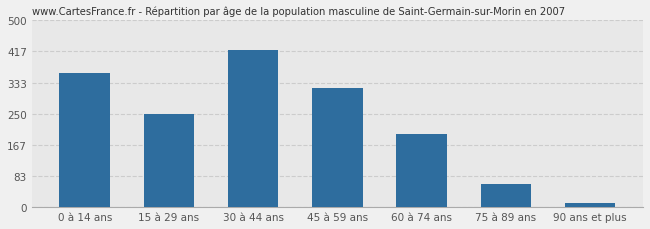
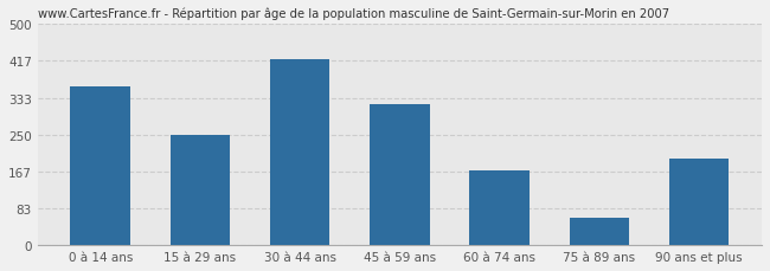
60 à 74 ans: 195 -> 170
90 ans et plus: 12 -> 195
